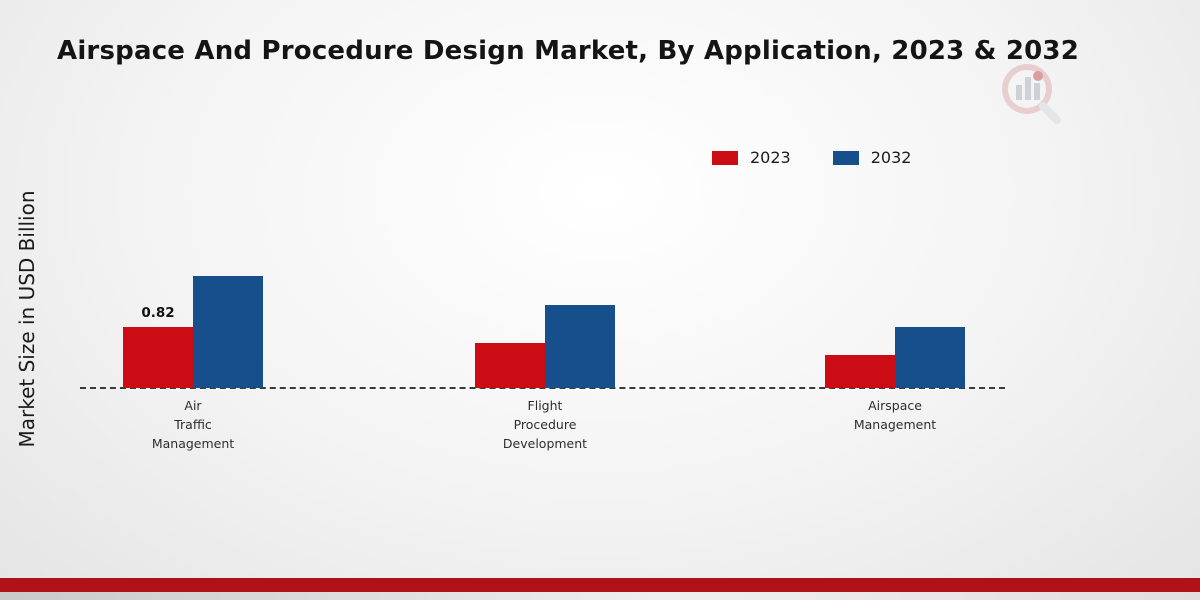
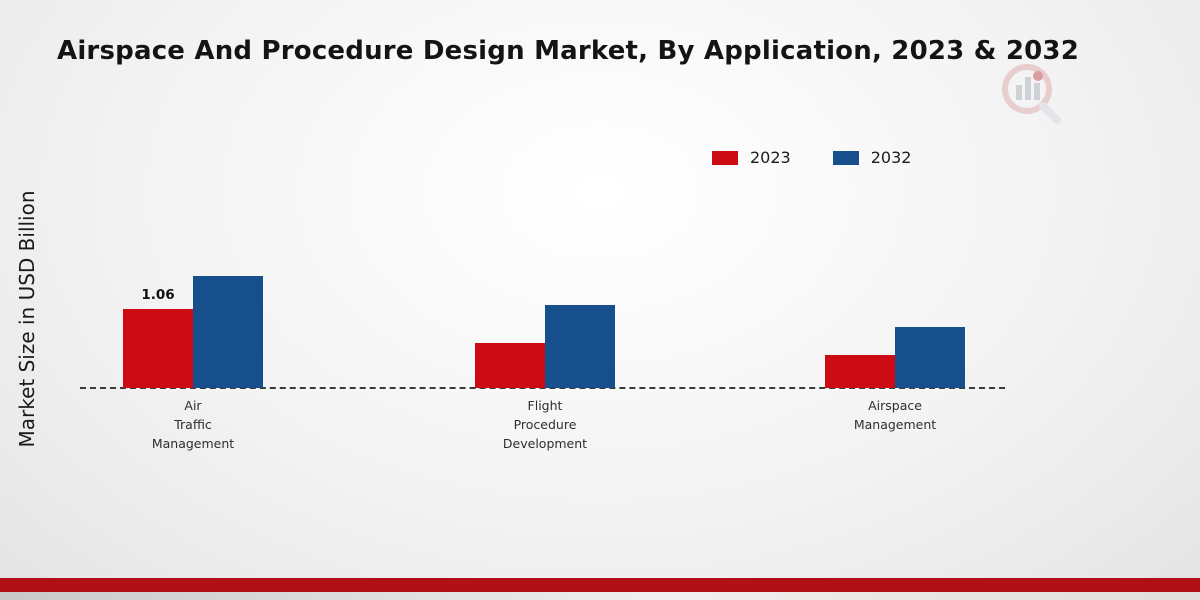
2023/Air Traffic Management: 0.82 -> 1.06
